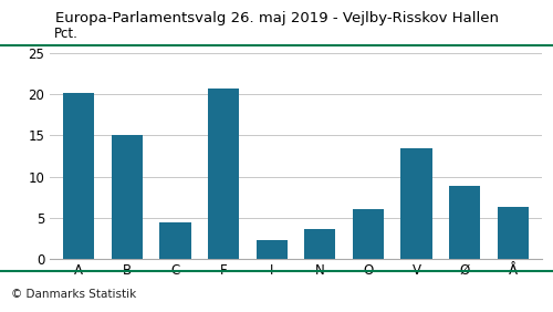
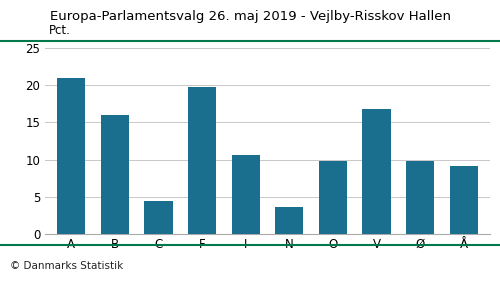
A: 20.1 -> 21.0
B: 15.0 -> 16.0
F: 20.7 -> 19.8
I: 2.3 -> 10.6
O: 6.1 -> 9.8
V: 13.5 -> 16.8
Ø: 8.9 -> 9.8
Å: 6.3 -> 9.2
